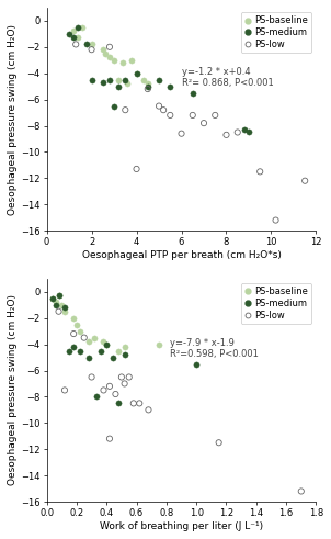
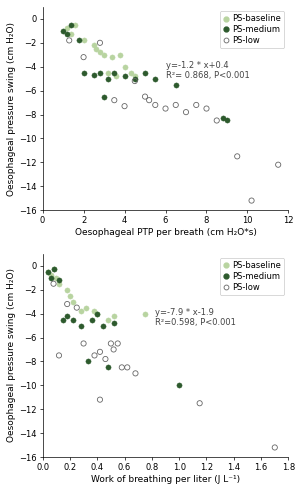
PS-low/2: -2.2 -> -3.2
PS-medium/4: -4.0 -> -4.8
PS-low/4: -11.3 -> -7.3
PS-low/6: -8.6 -> -7.5
PS-low/8: -8.7 -> -7.5
PS-medium/1.0: -5.5 -> -10.0
